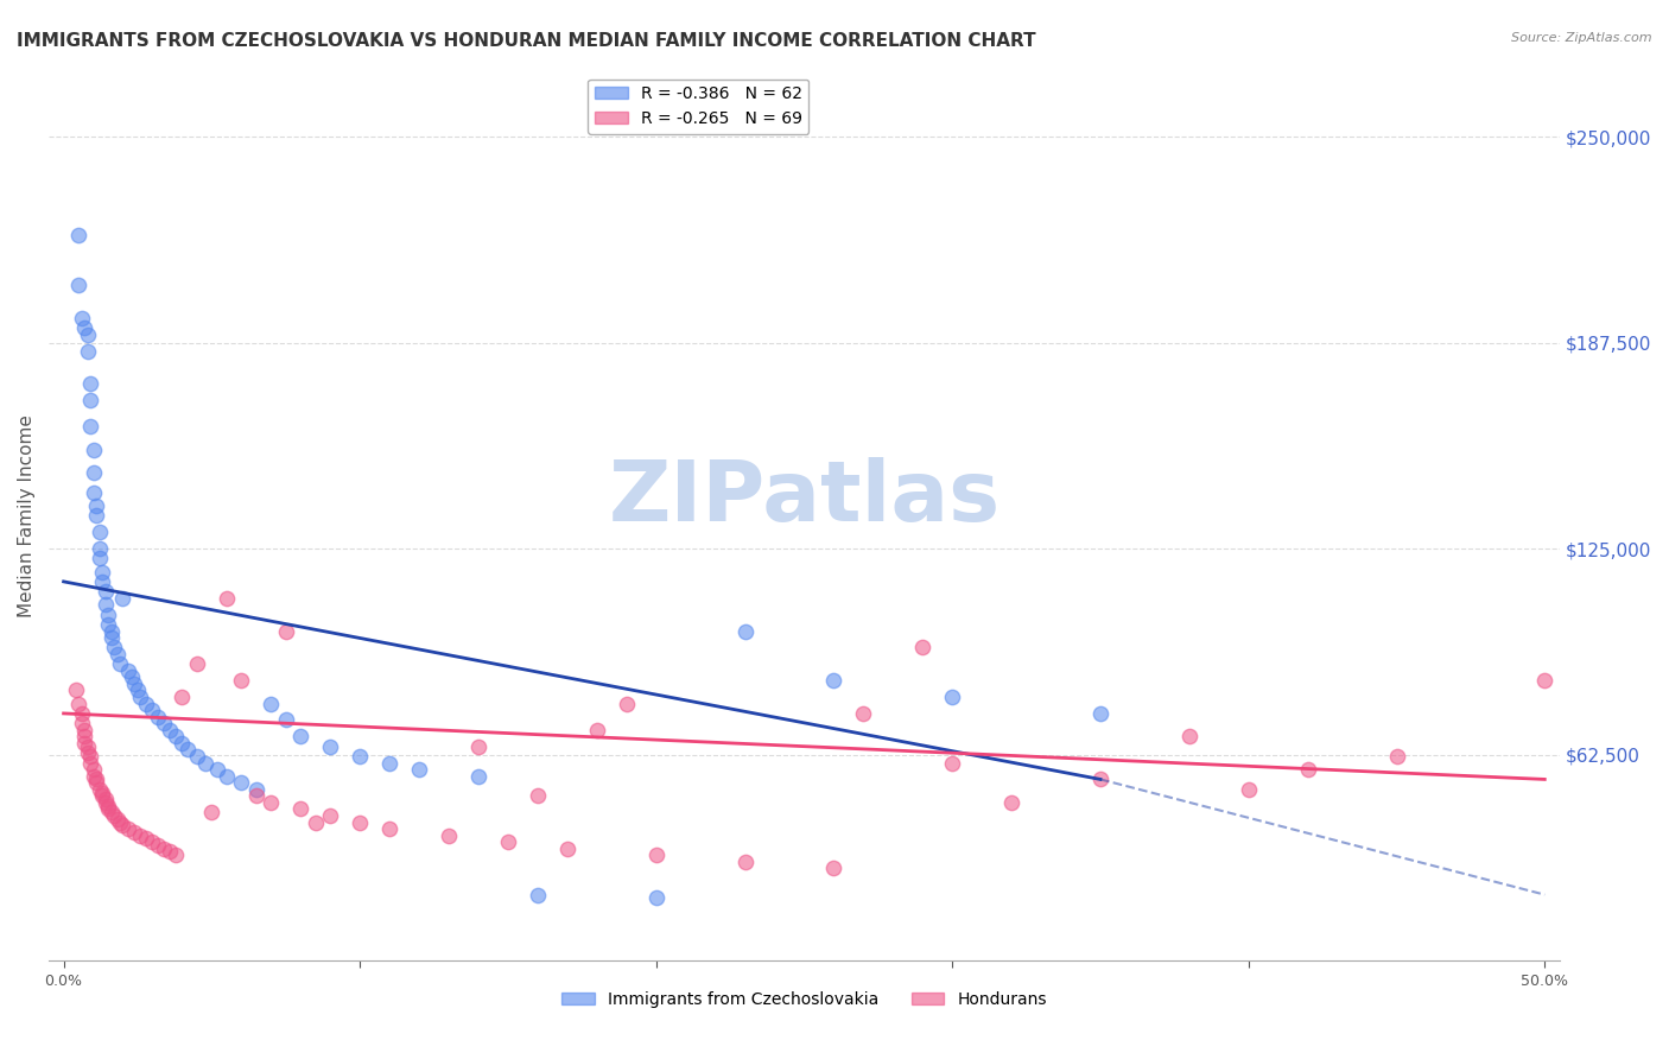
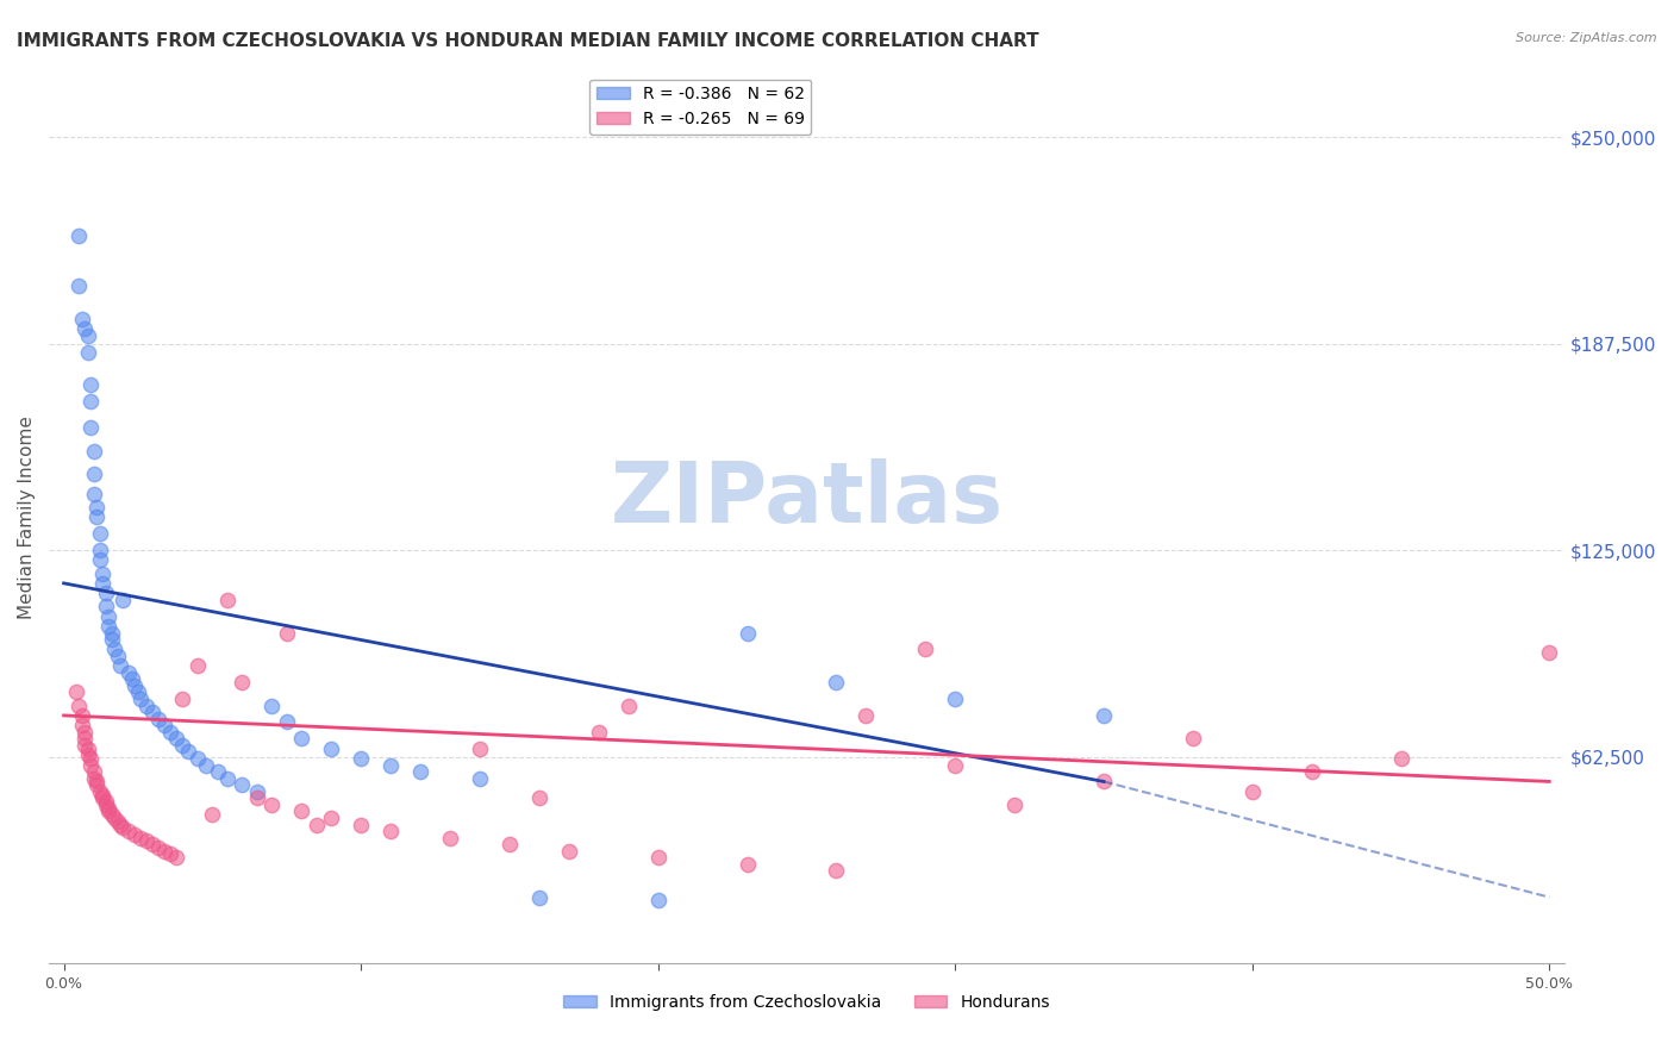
Hondurans/50.0%: $85,000 -> $94,000
